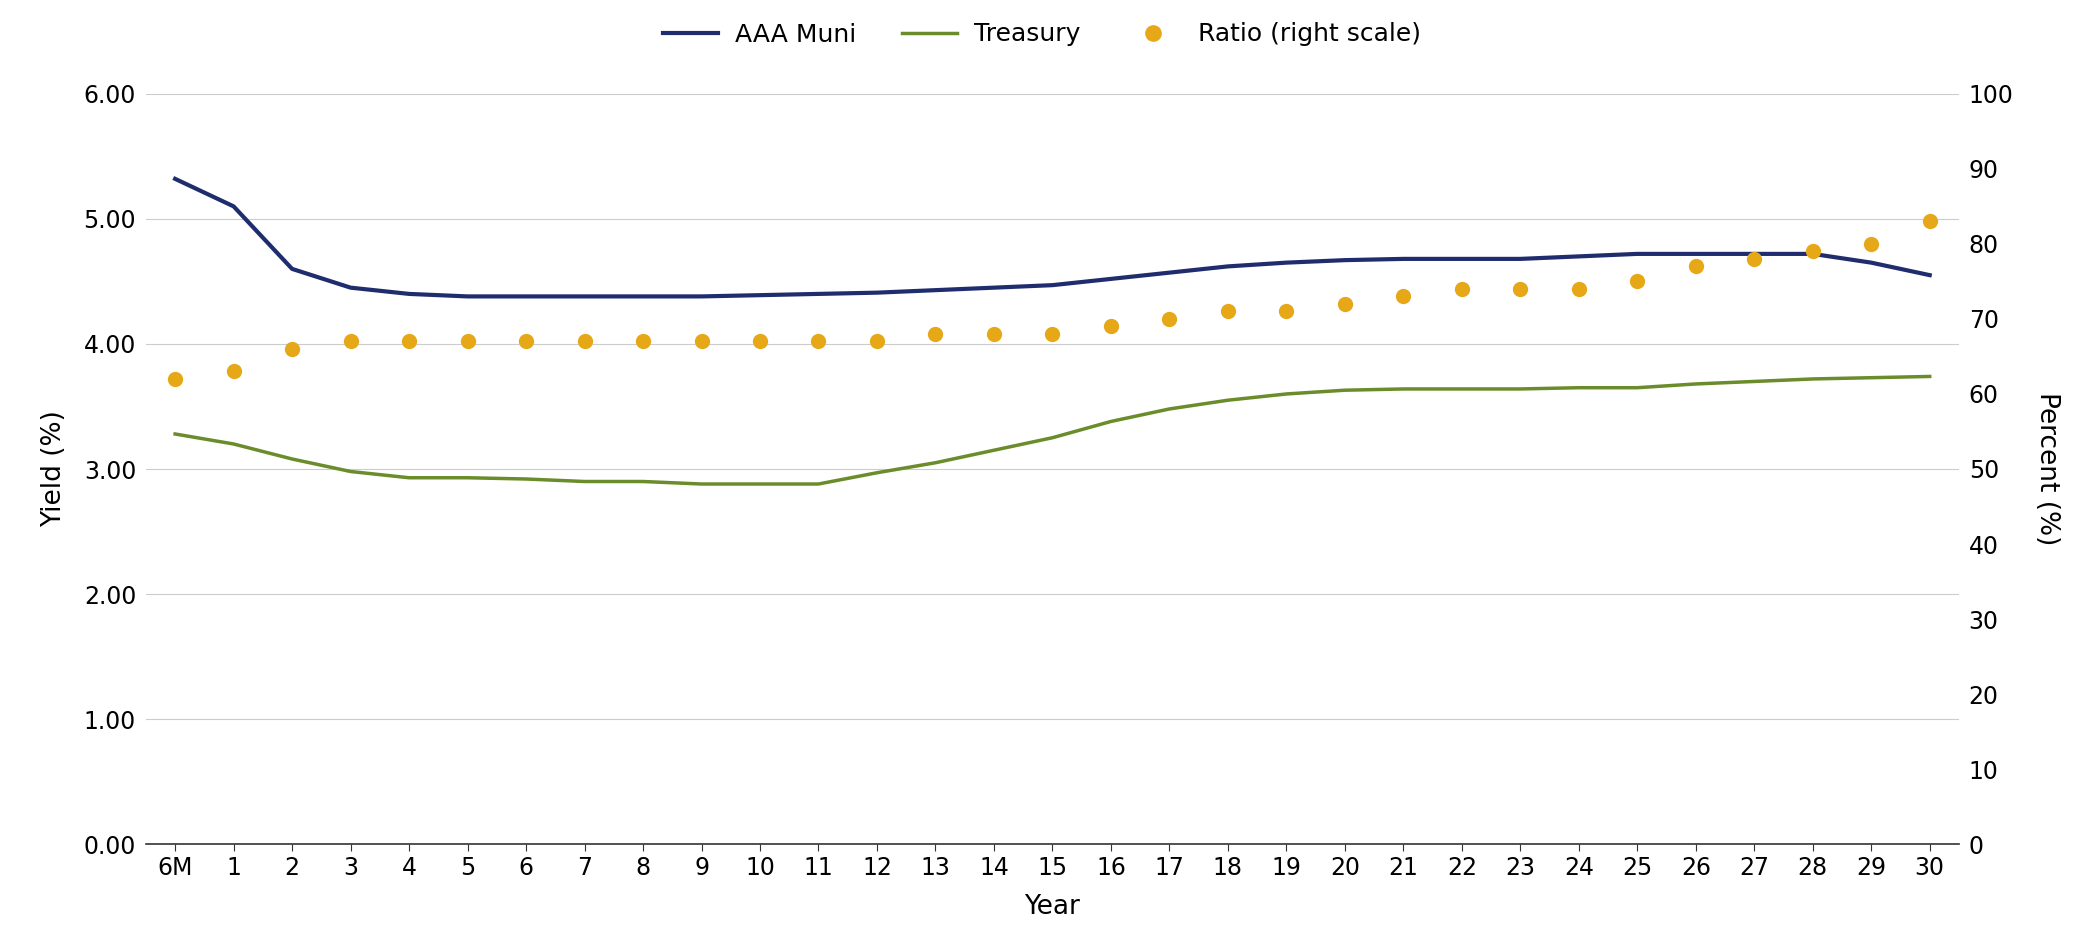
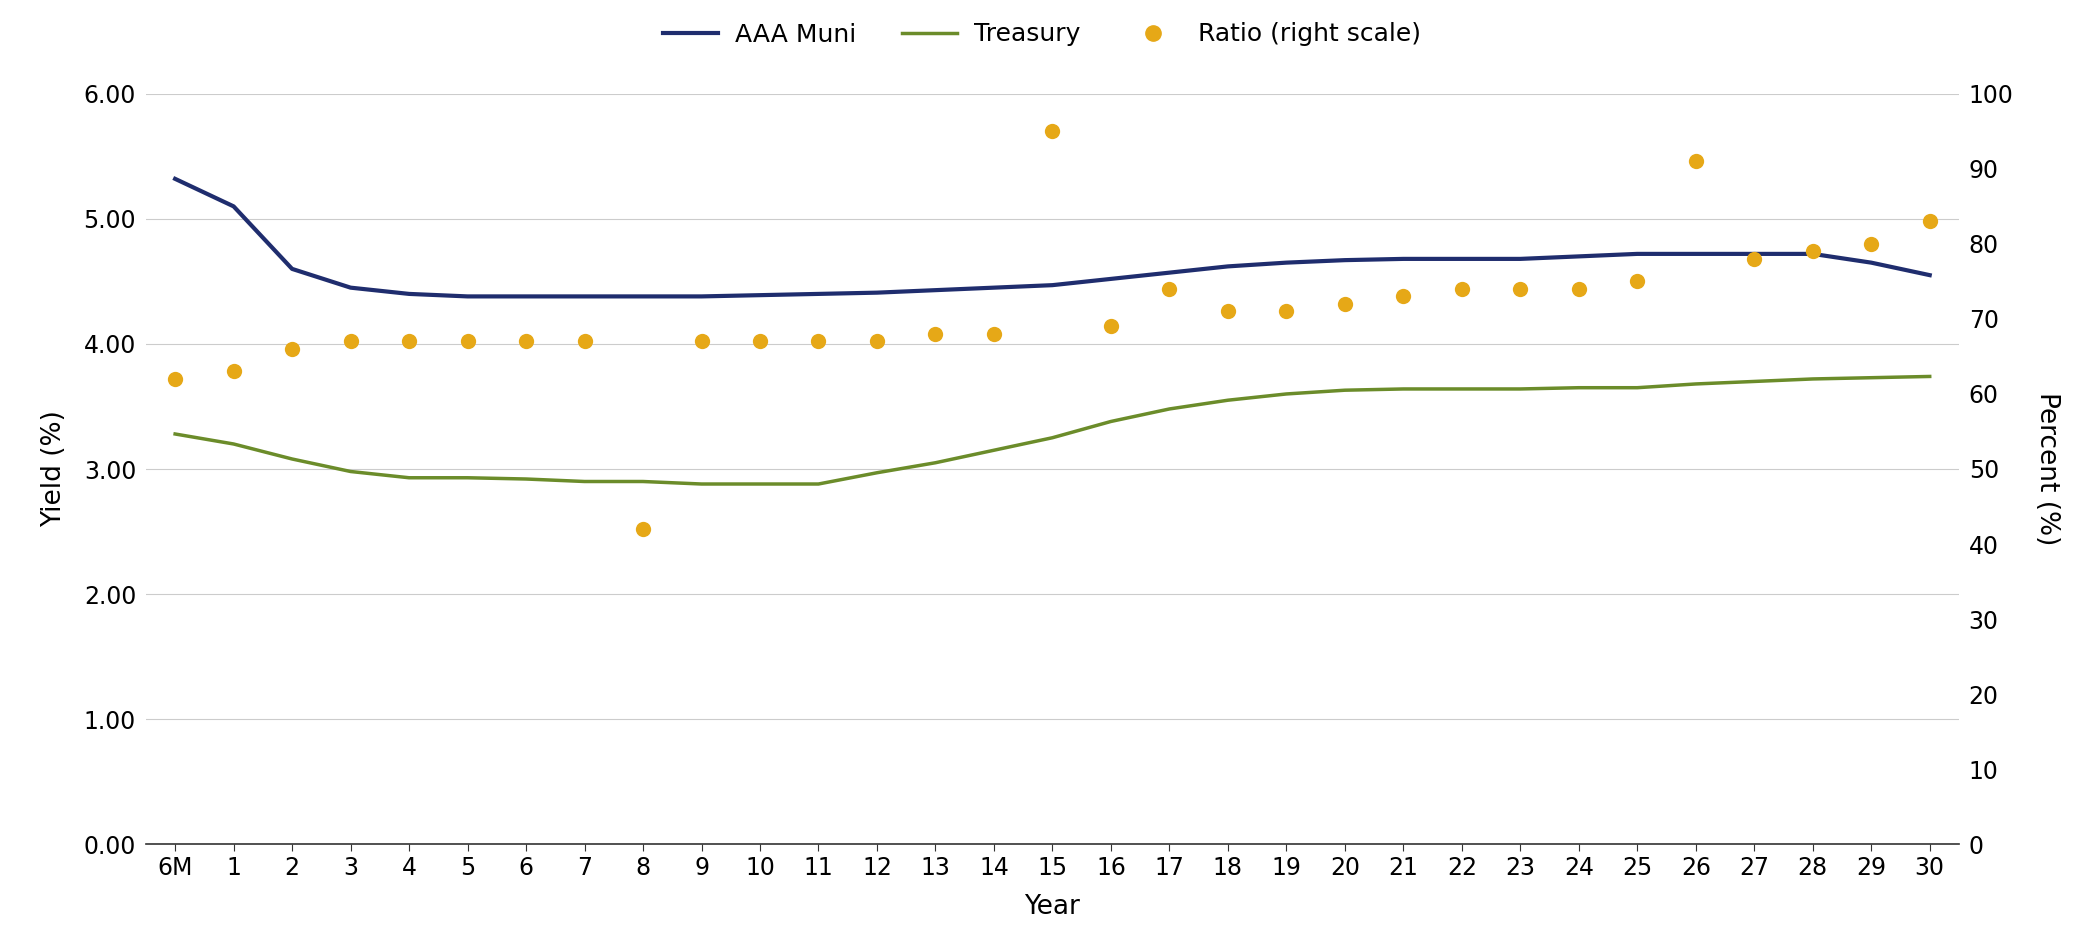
Ratio (right scale)/8: 67 -> 42
Ratio (right scale)/15: 68 -> 95
Ratio (right scale)/17: 70 -> 74
Ratio (right scale)/26: 77 -> 91
